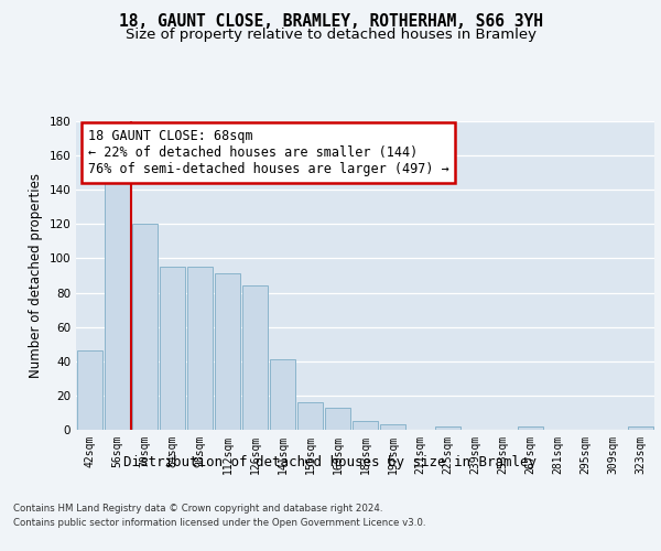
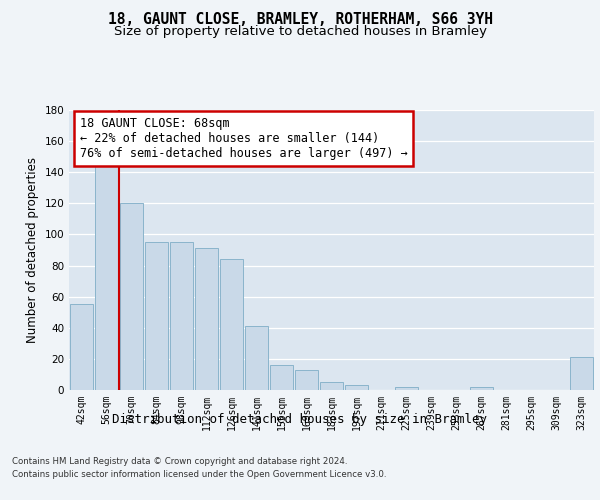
42sqm: 46 -> 55
323sqm: 2 -> 21
